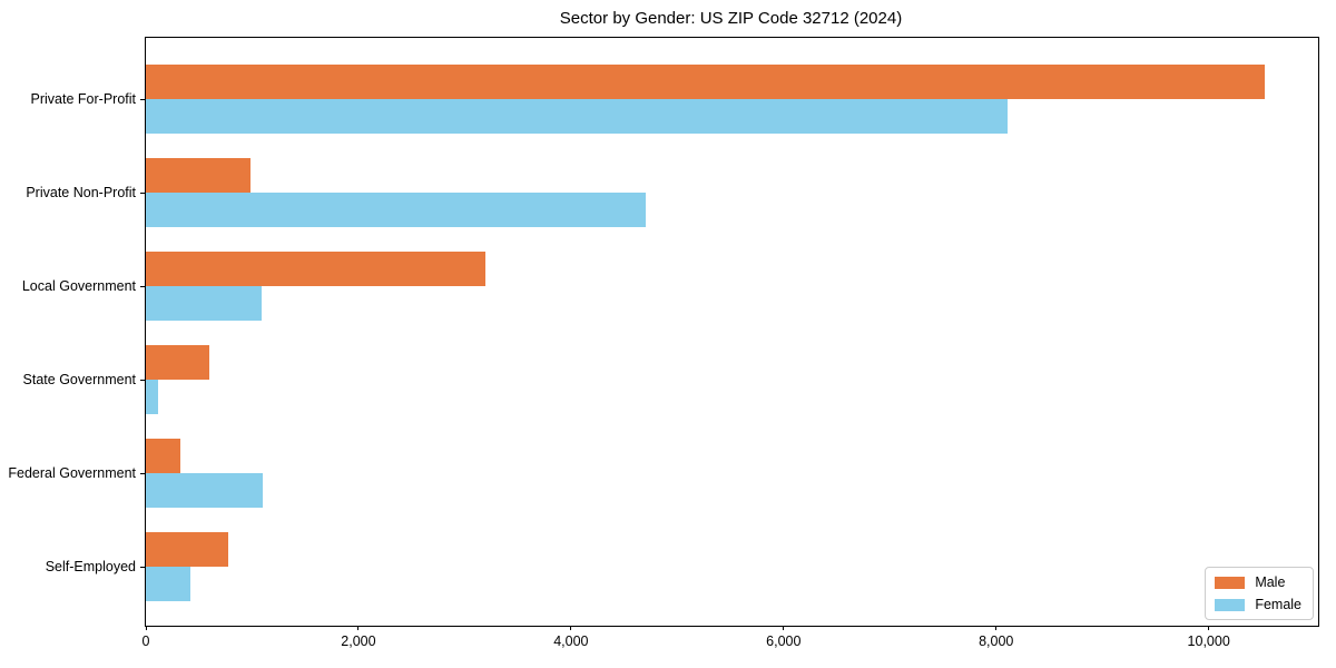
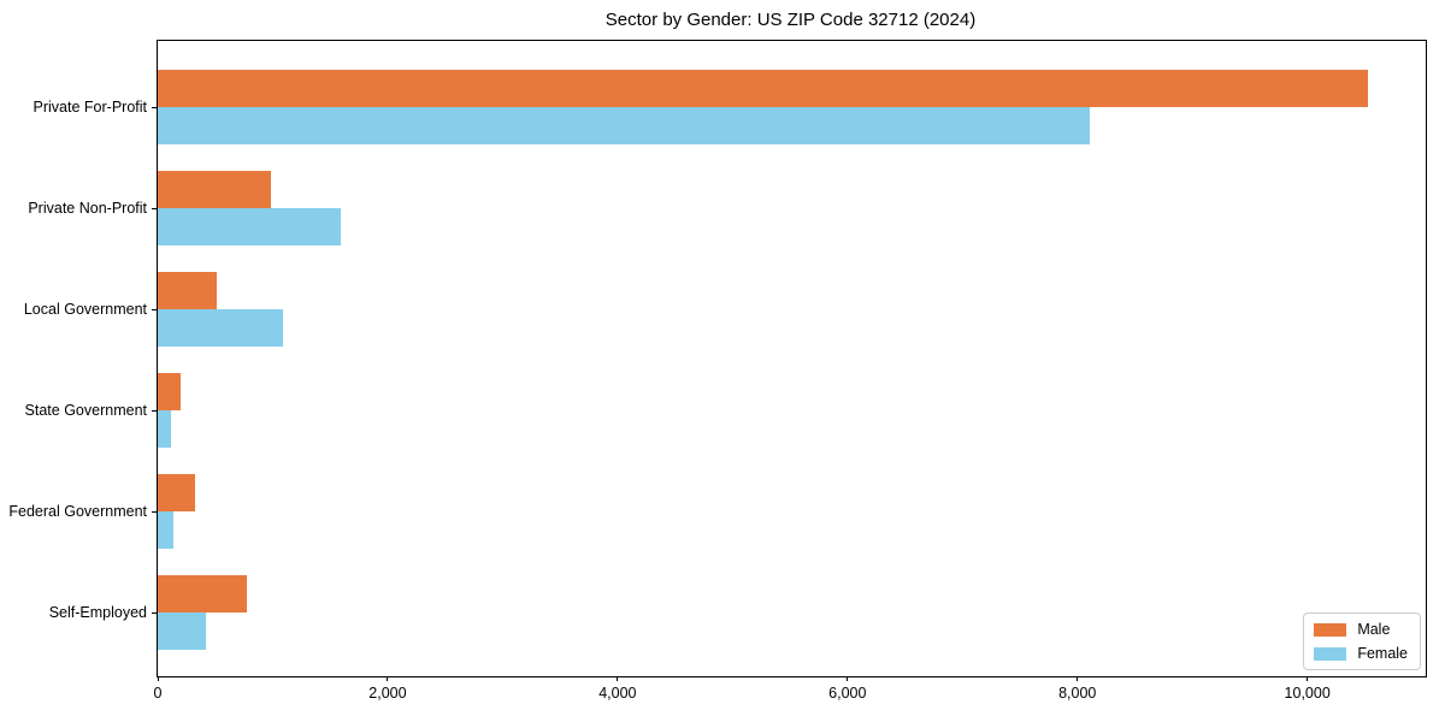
Female/Private Non-Profit: 4700 -> 1600
Male/Local Government: 3200 -> 500
Male/State Government: 600 -> 200
Female/Federal Government: 1100 -> 100
